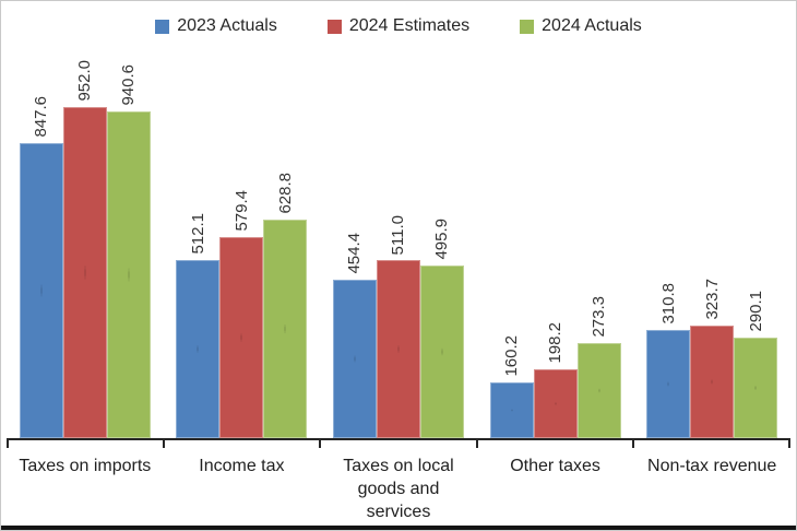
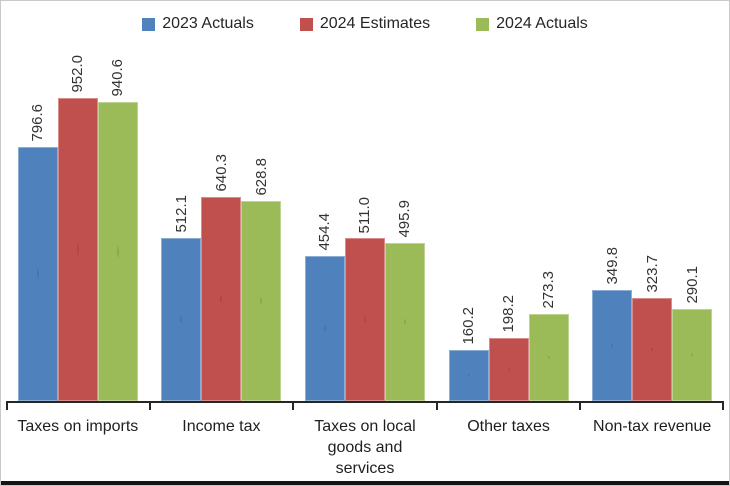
2023 Actuals/Taxes on imports: 847.6 -> 796.6
2024 Estimates/Income tax: 579.4 -> 640.3
2023 Actuals/Non-tax revenue: 310.8 -> 349.8
